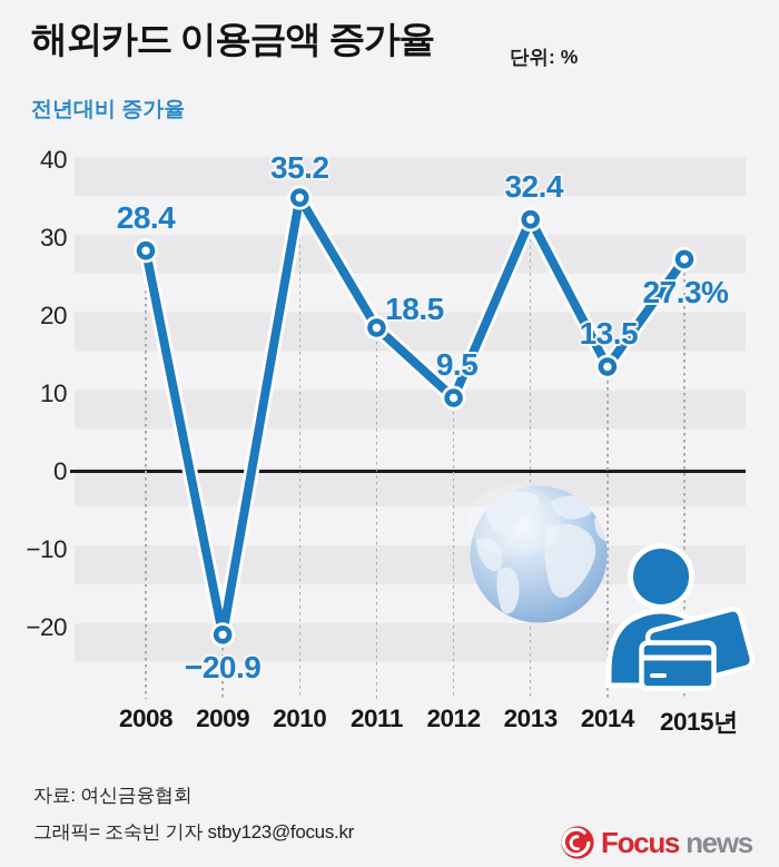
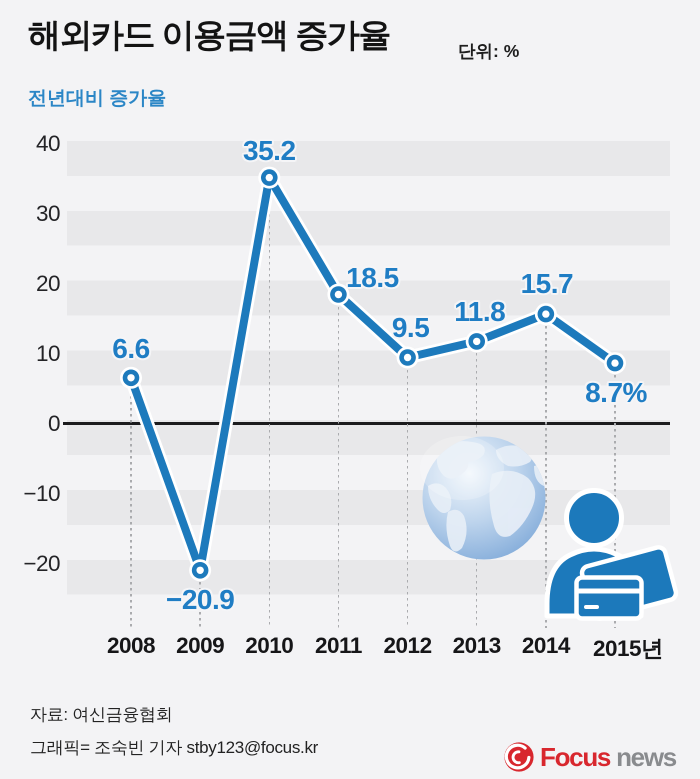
2008: 28.4 -> 6.6
2013: 32.4 -> 11.8
2014: 13.5 -> 15.7
2015년: 27.3% -> 8.7%
